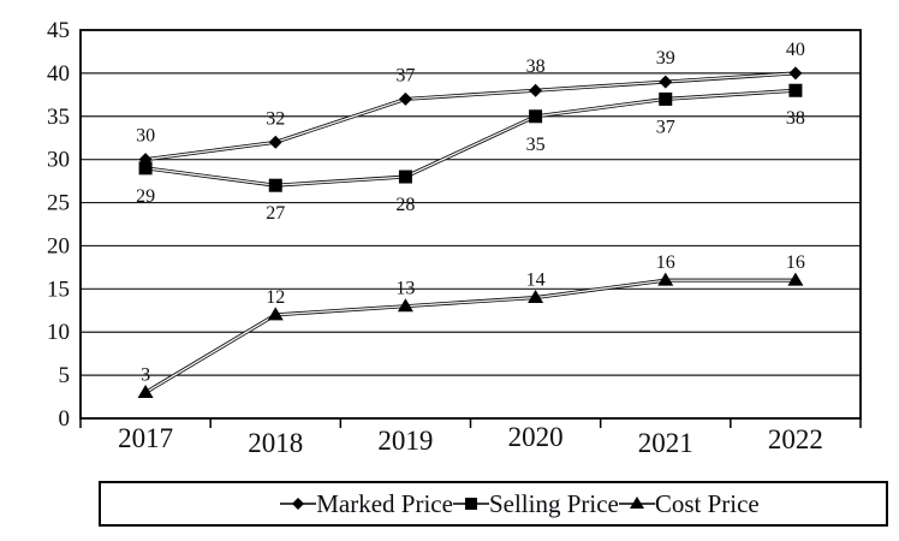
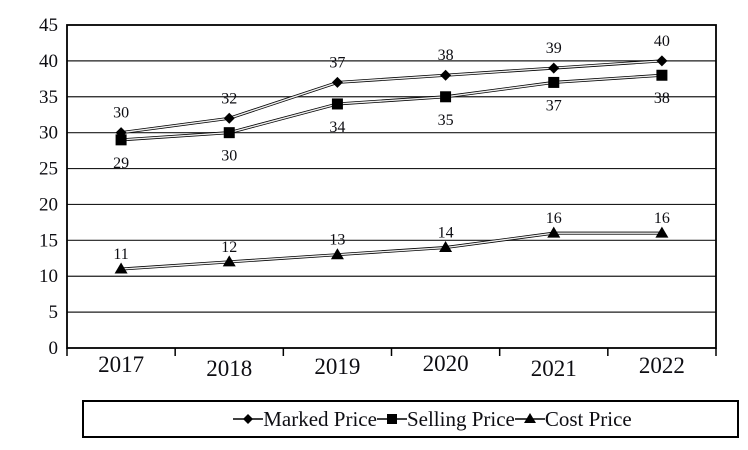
Cost Price/2017: 3 -> 11
Selling Price/2018: 27 -> 30
Selling Price/2019: 28 -> 34
